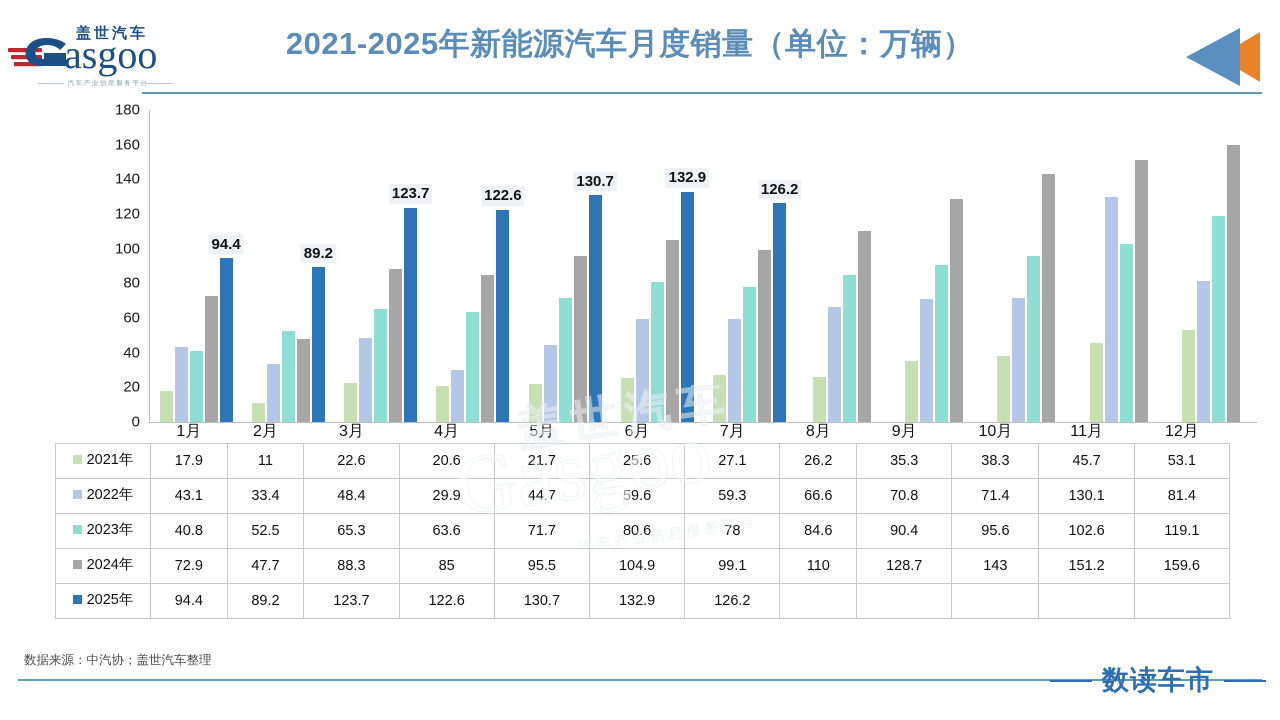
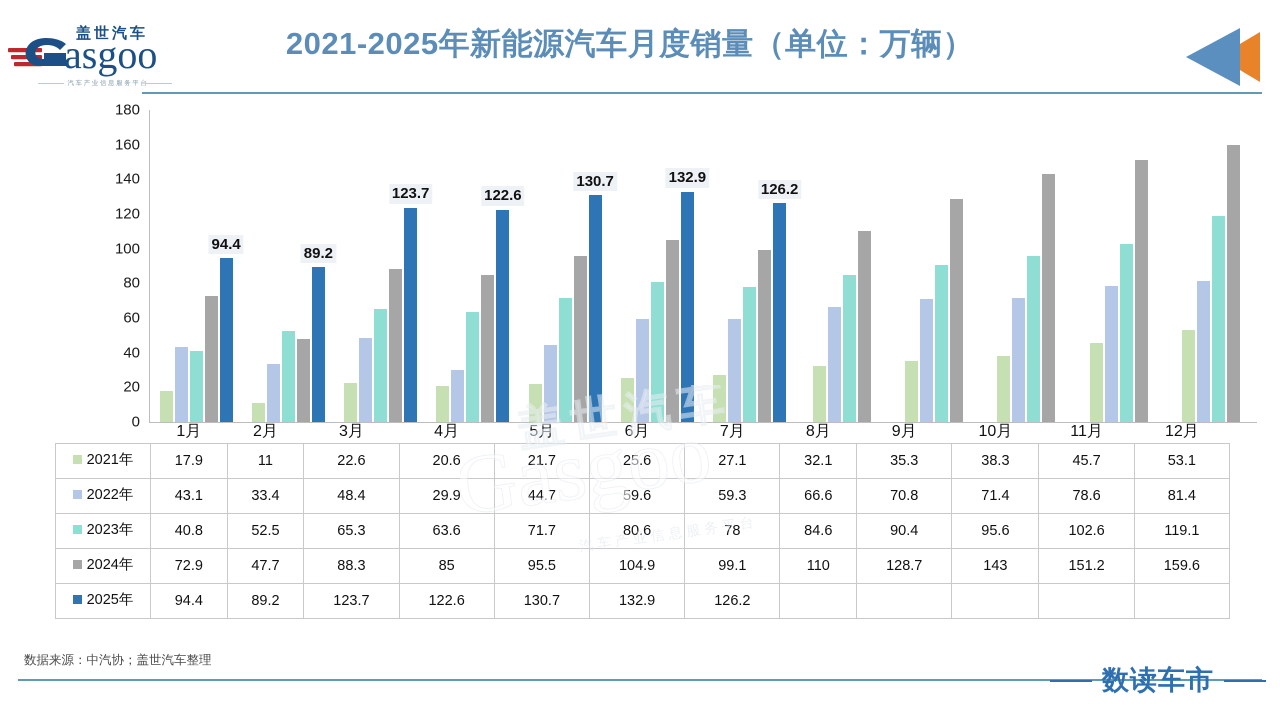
2021年/8月: 26.2 -> 32.1
2022年/11月: 130.1 -> 78.6
